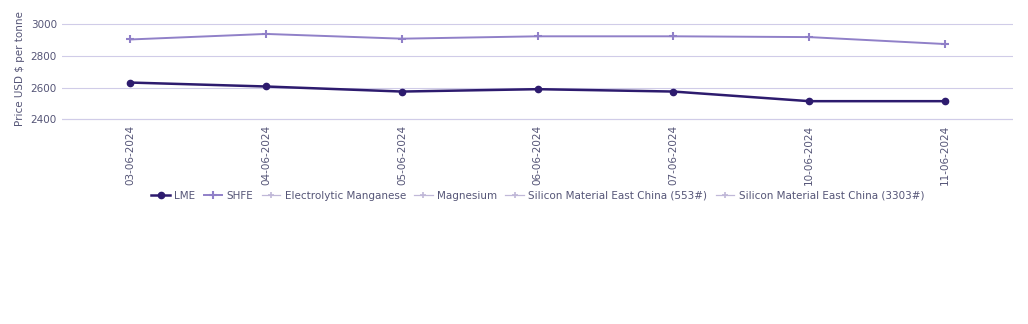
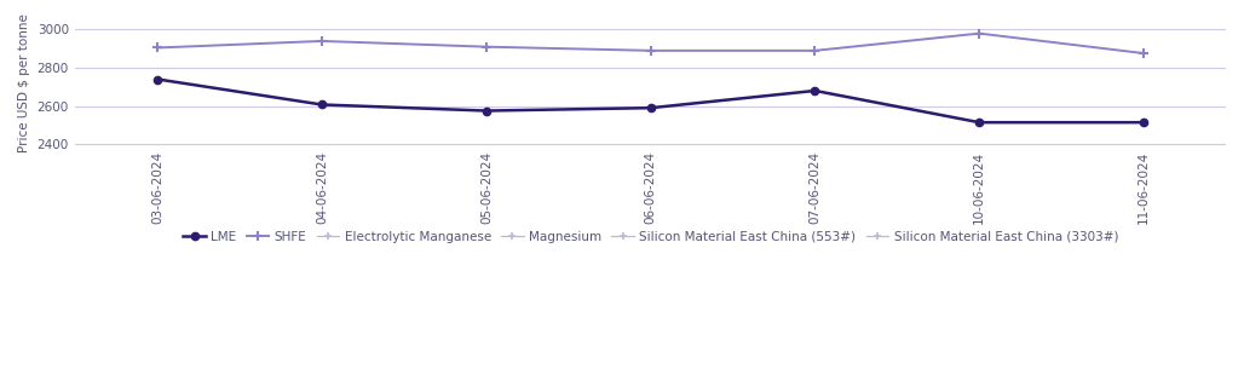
LME/03-06-2024: 2630 -> 2740
SHFE/06-06-2024: 2920 -> 2890
LME/07-06-2024: 2580 -> 2680
SHFE/07-06-2024: 2920 -> 2890
SHFE/10-06-2024: 2920 -> 2980
